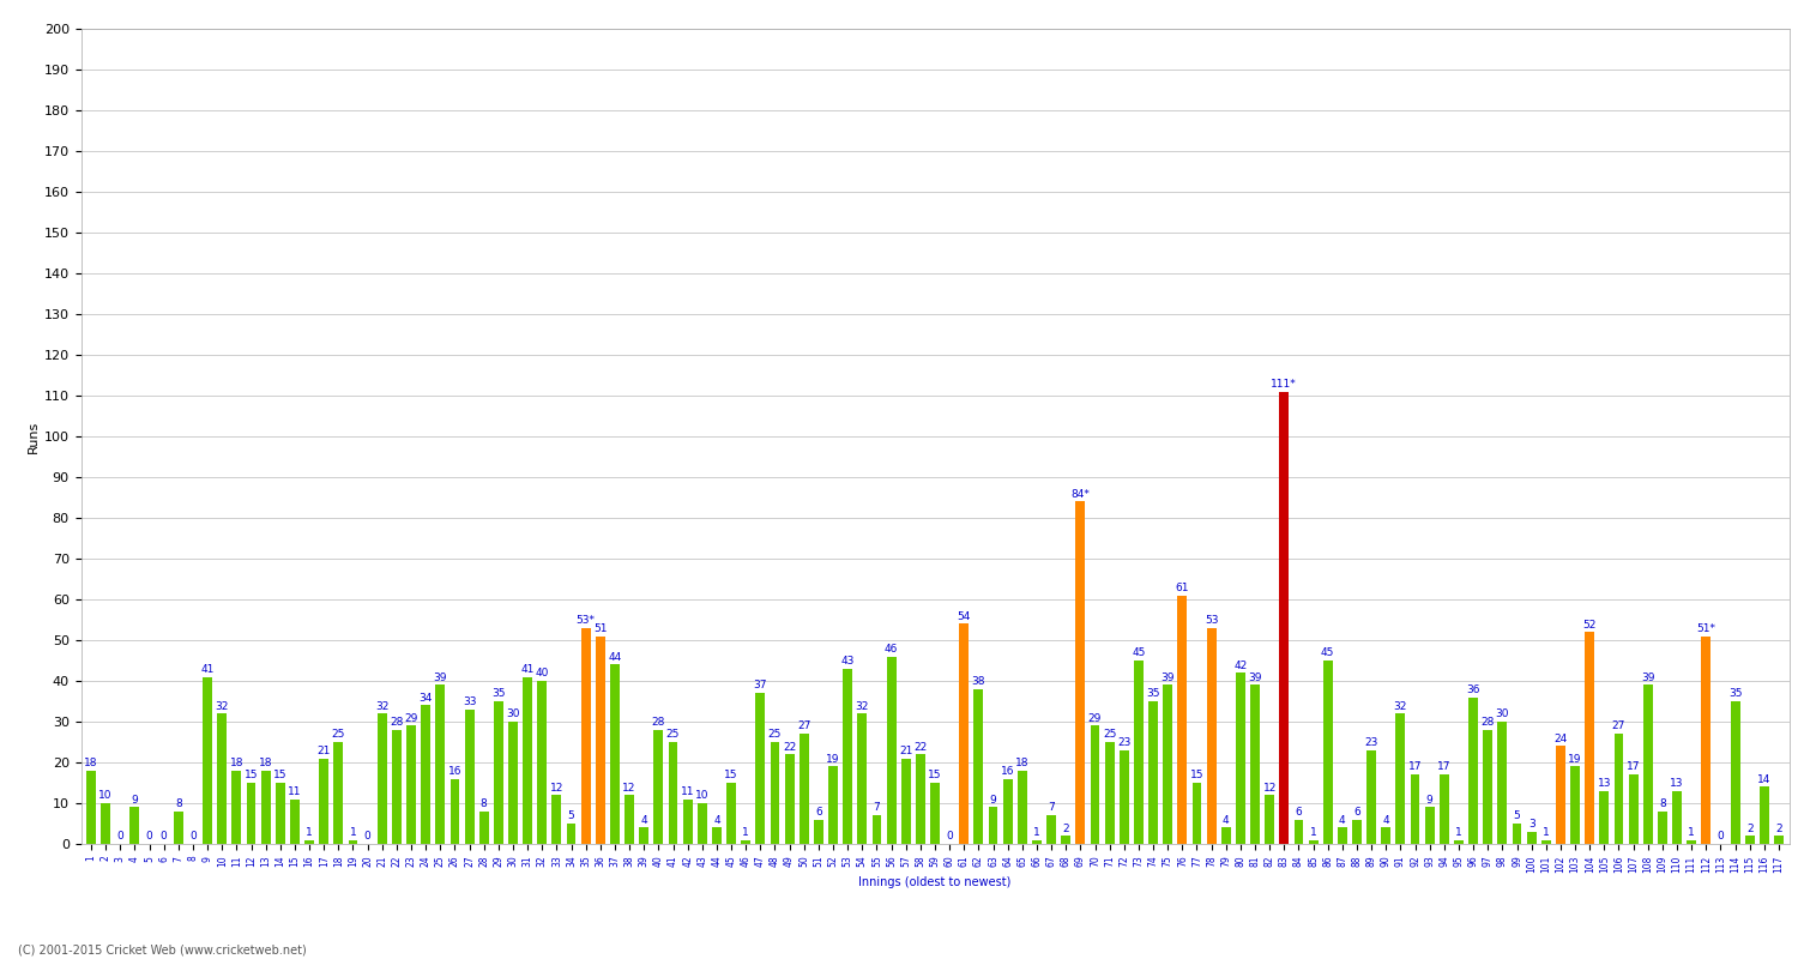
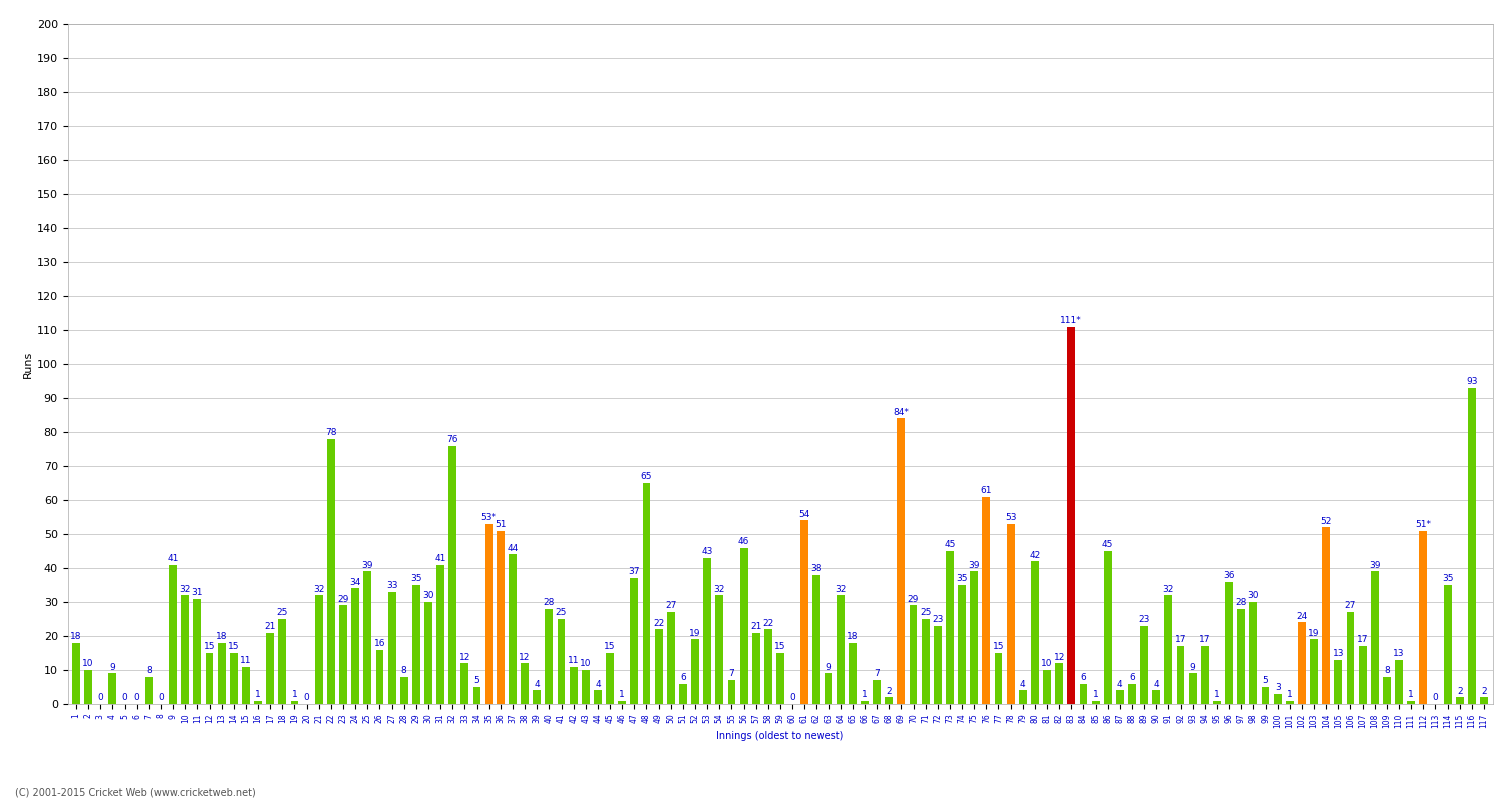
11: 18 -> 31
22: 28 -> 78
32: 40 -> 76
48: 25 -> 65
64: 16 -> 32
81: 39 -> 10
116: 14 -> 93
